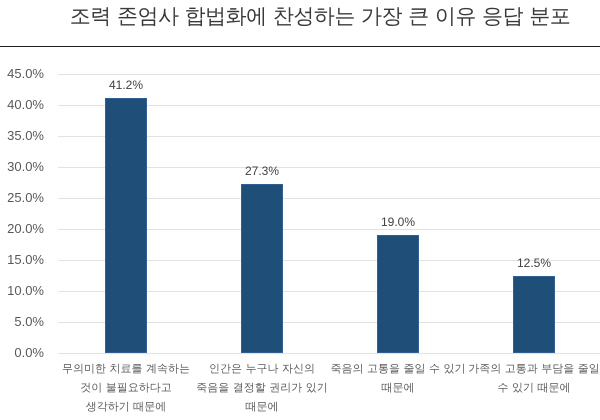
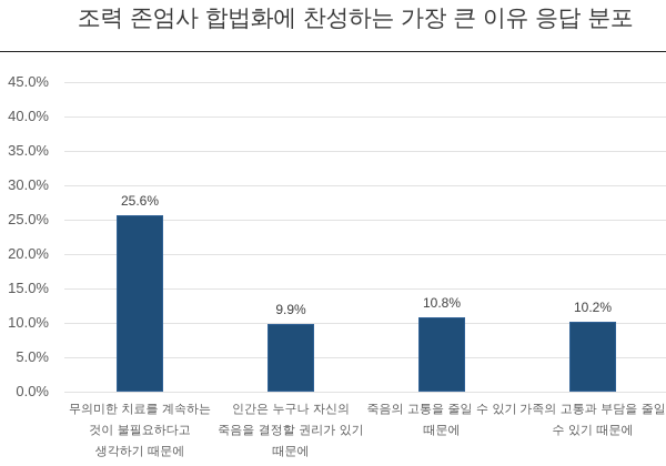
무의미한 치료를 계속하는 것이 불필요하다고 생각하기 때문에: 41.2% -> 25.6%
인간은 누구나 자신의 죽음을 결정할 권리가 있기 때문에: 27.3% -> 9.9%
죽음의 고통을 줄일 수 있기 때문에: 19.0% -> 10.8%
가족의 고통과 부담을 줄일 수 있기 때문에: 12.5% -> 10.2%
